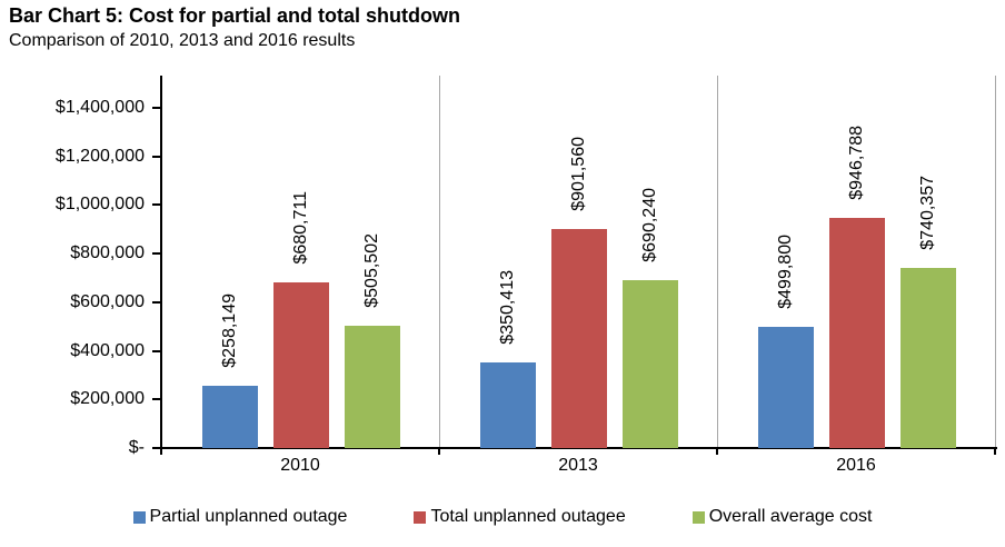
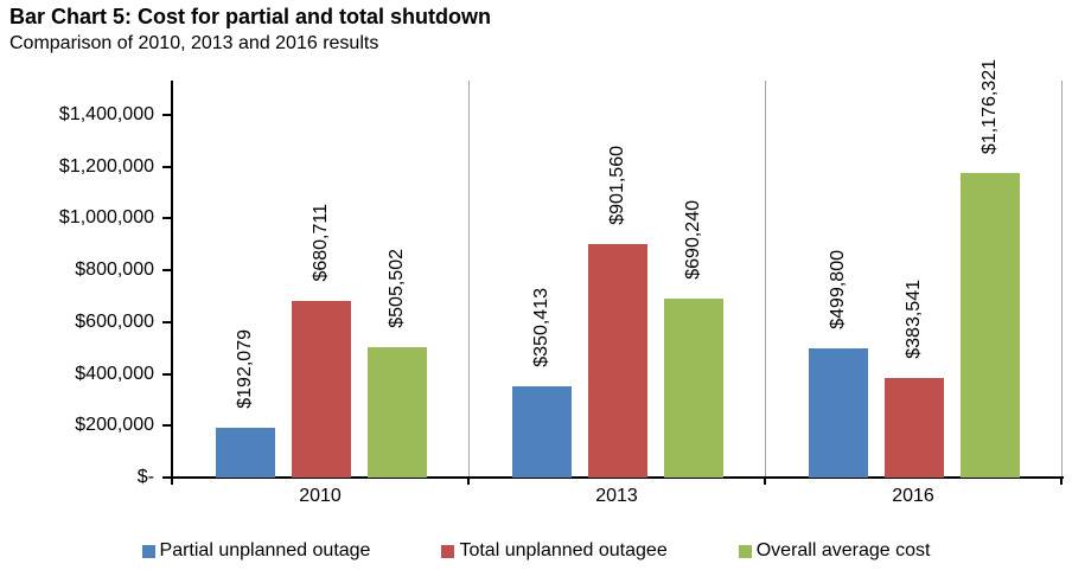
Partial unplanned outage/2010: $258,149 -> $192,079
Total unplanned outagee/2016: $946,788 -> $383,541
Overall average cost/2016: $740,357 -> $1,176,321
